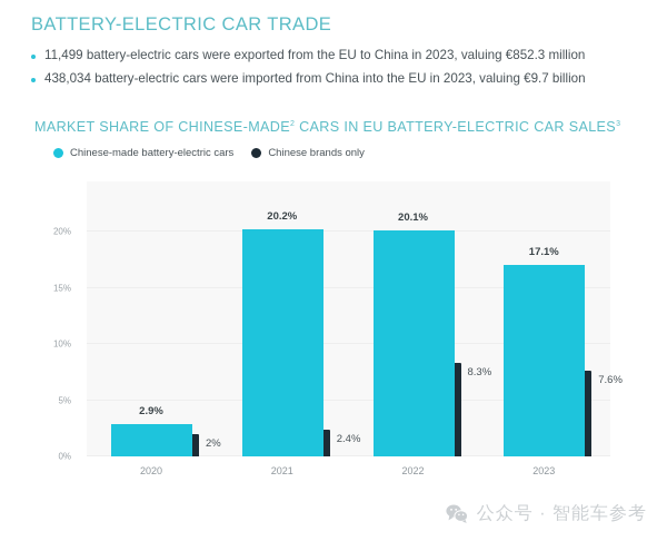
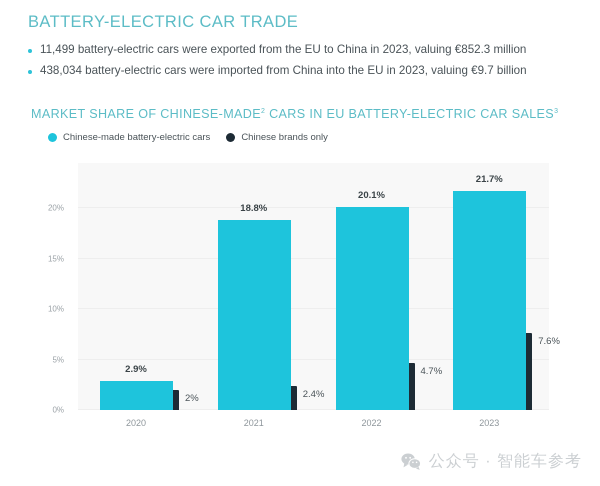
Chinese-made battery-electric cars/2021: 20.2% -> 18.8%
Chinese brands only/2022: 8.3% -> 4.7%
Chinese-made battery-electric cars/2023: 17.1% -> 21.7%
